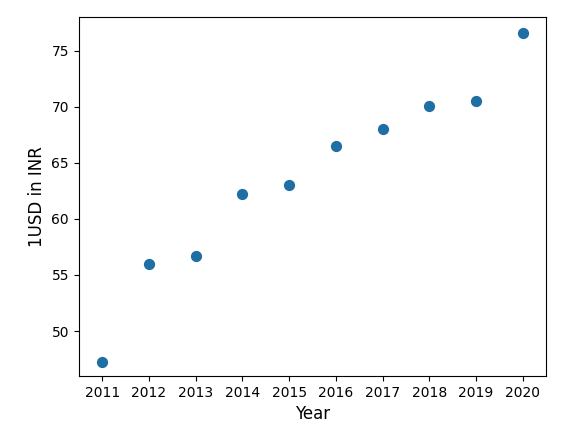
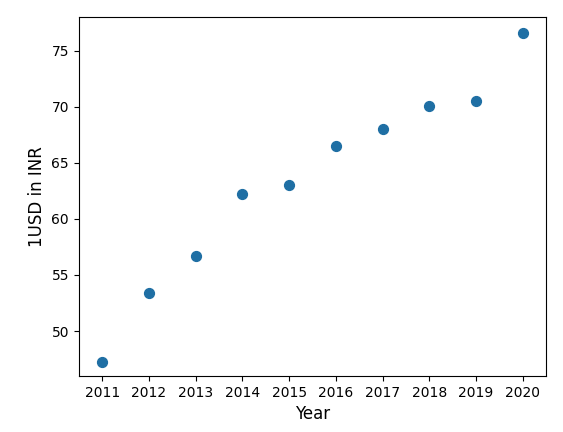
2012: 56.0 -> 53.4
